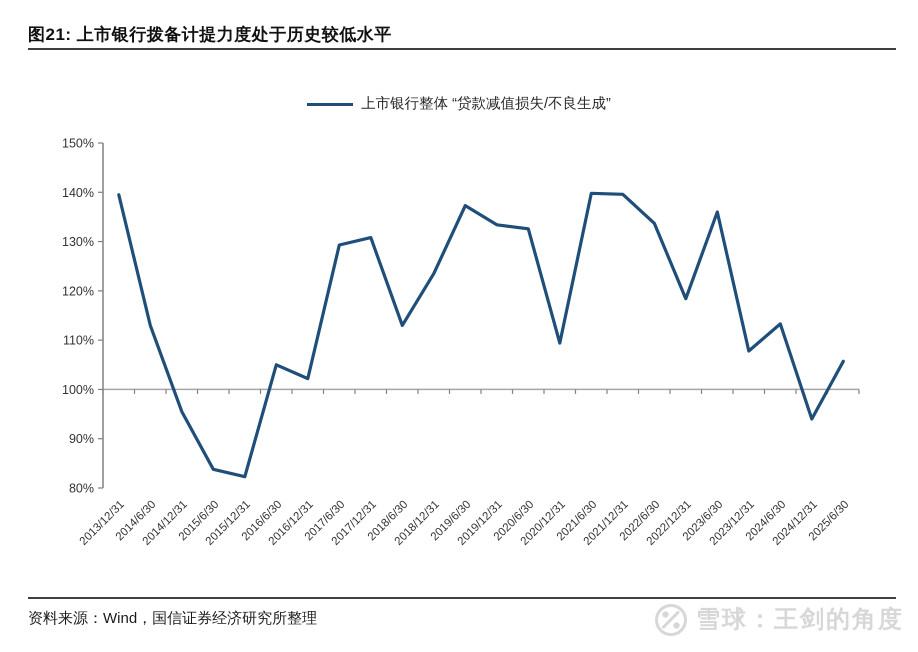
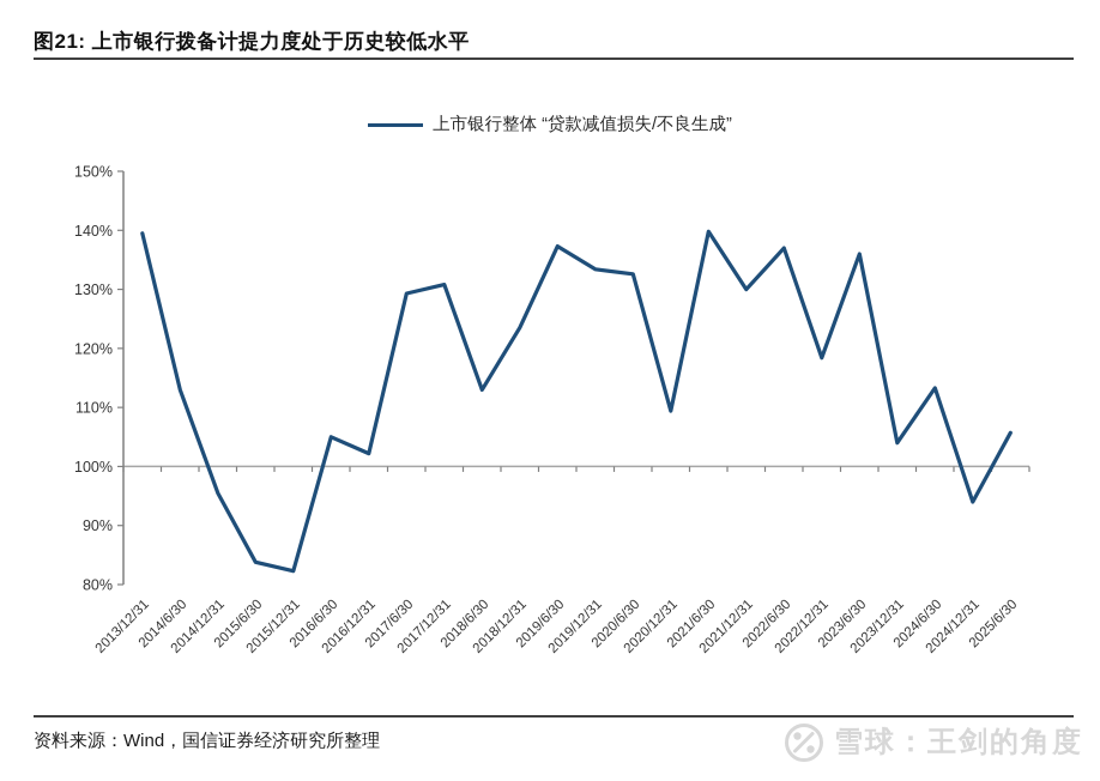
2021/12/31: 140% -> 130%
2022/6/30: 134% -> 137%
2023/12/31: 108% -> 104%
